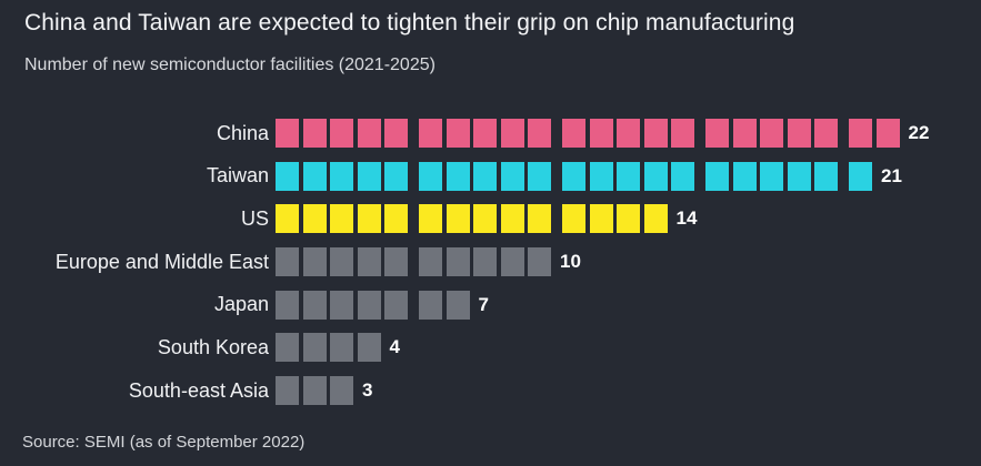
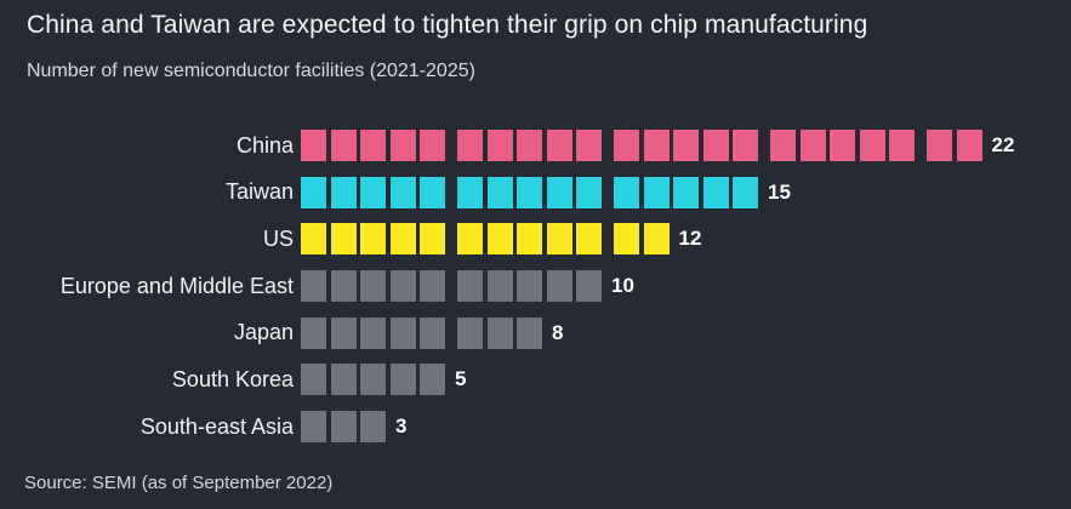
Taiwan: 21 -> 15
US: 14 -> 12
Japan: 7 -> 8
South Korea: 4 -> 5
